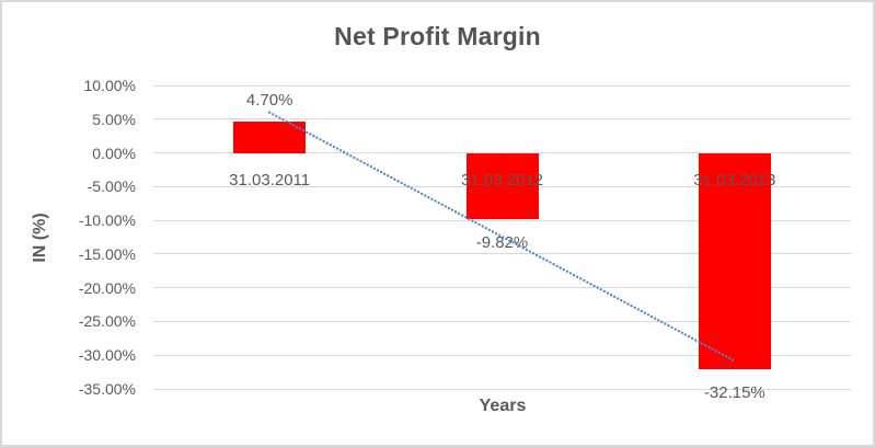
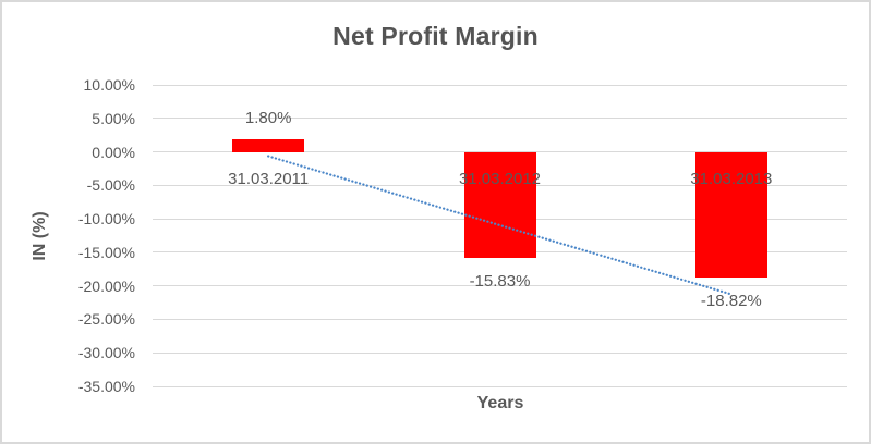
31.03.2011: 4.70% -> 1.80%
31.03.2012: -9.82% -> -15.83%
31.03.2013: -32.15% -> -18.82%
